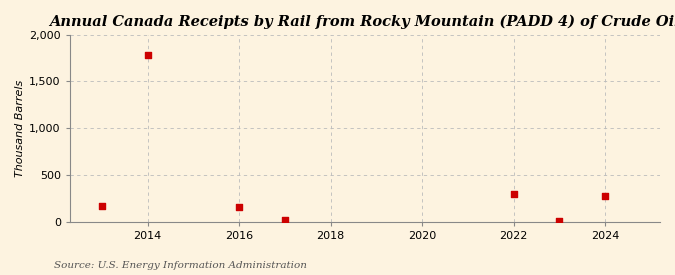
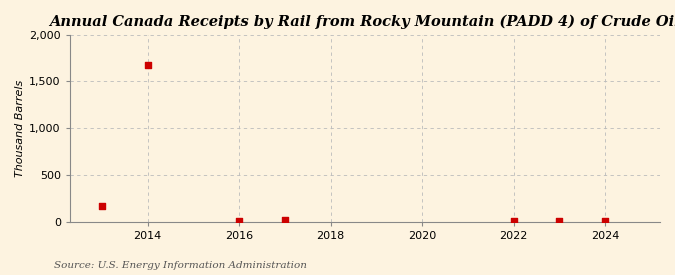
2014: 1,780 -> 1,680
2016: 160 -> 0
2022: 300 -> 10
2024: 280 -> 0
